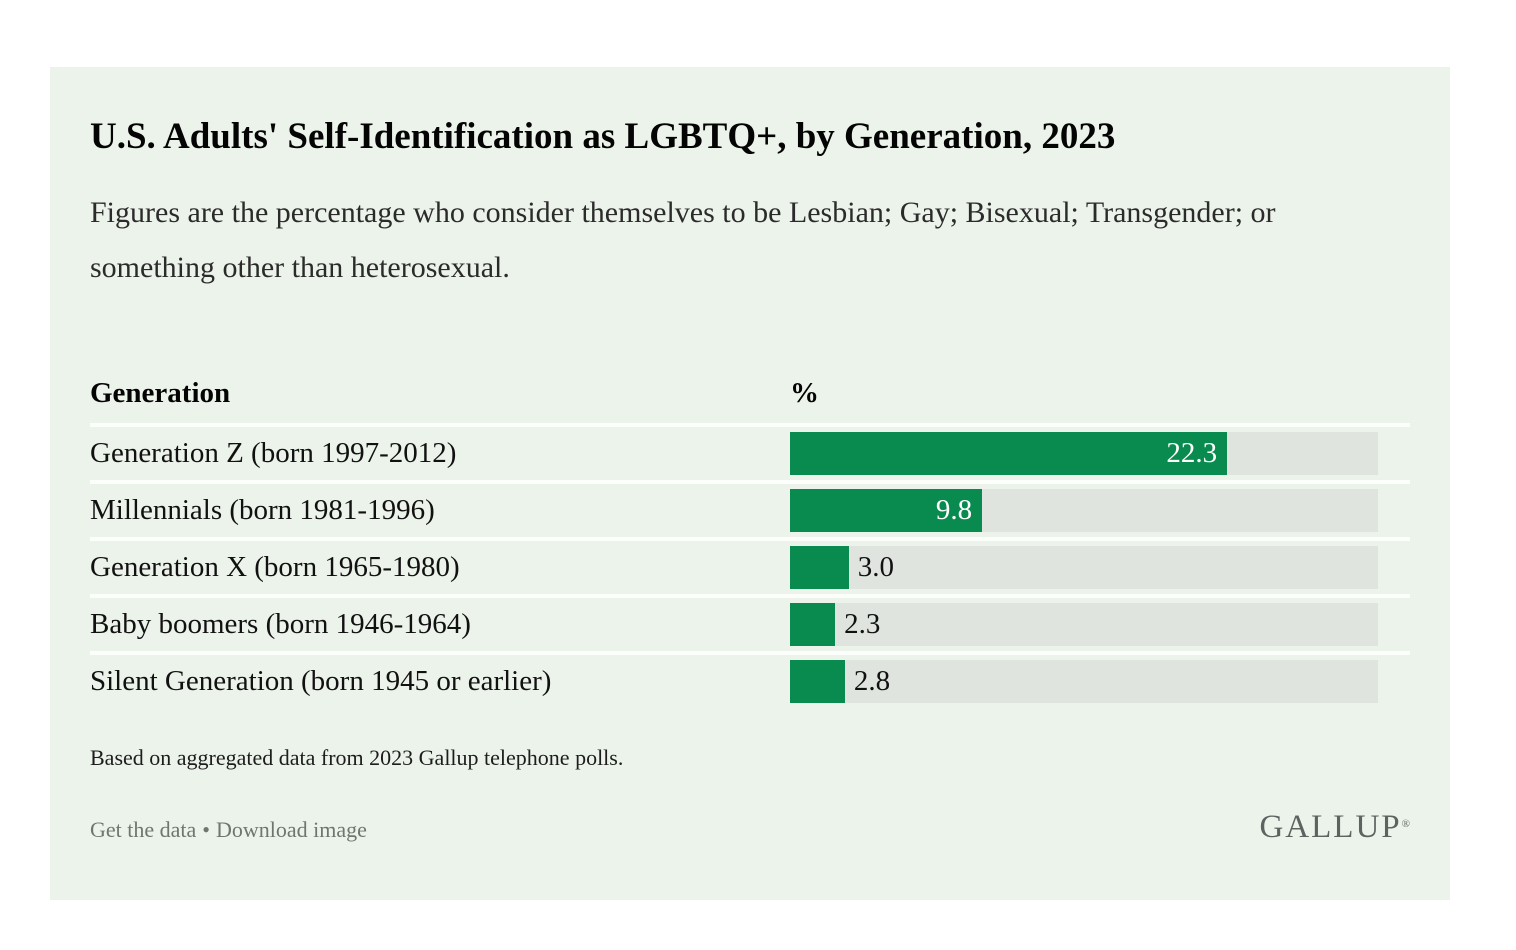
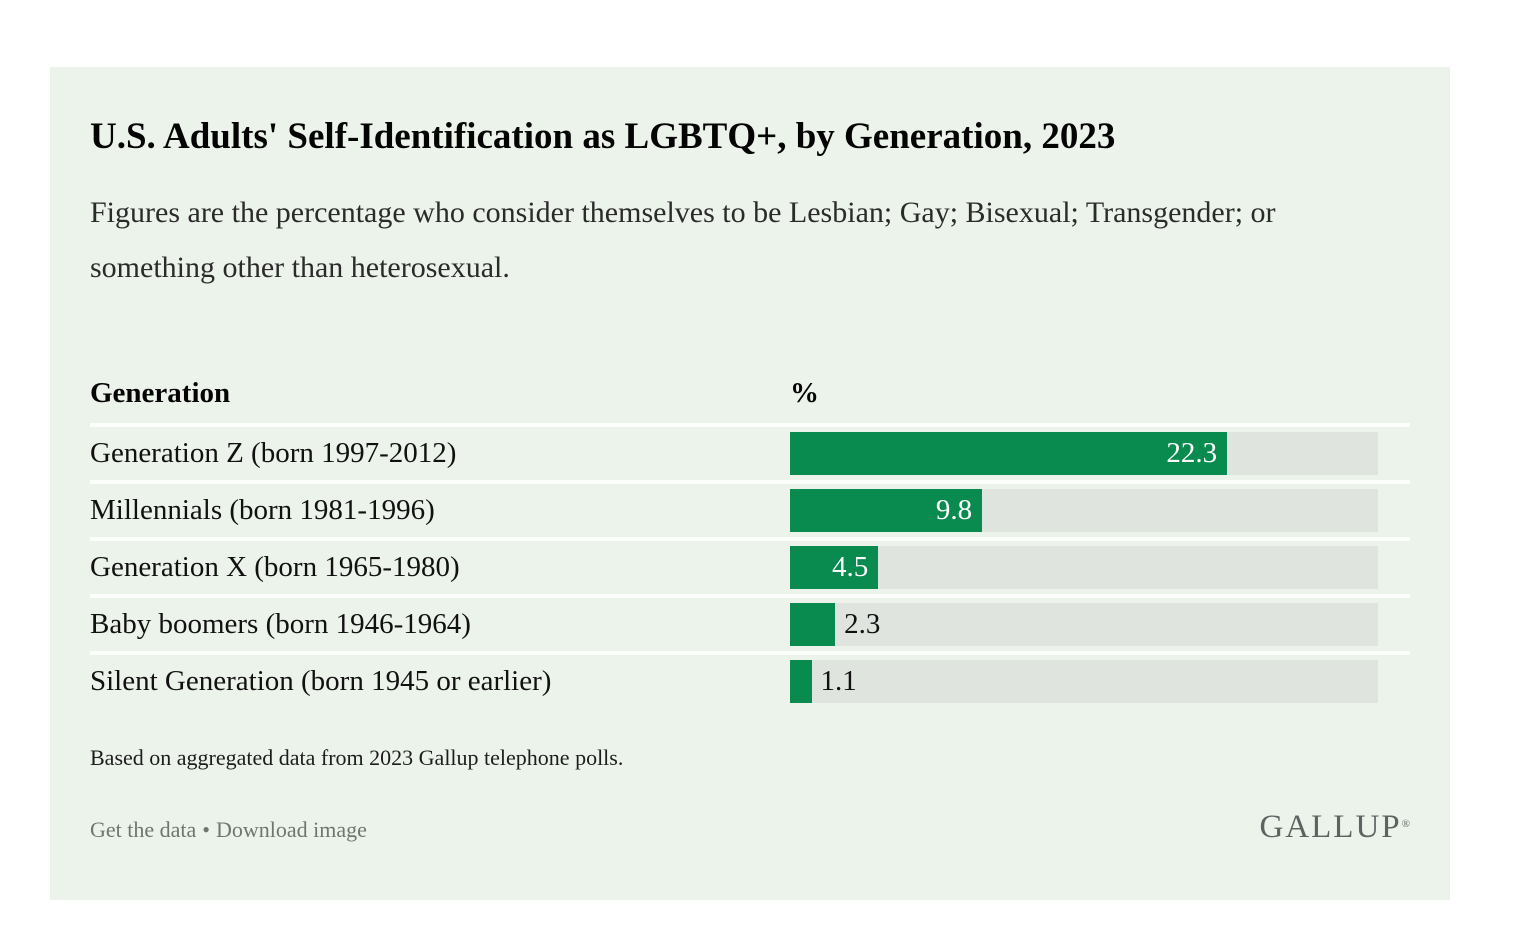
Generation X (born 1965-1980): 3.0 -> 4.5
Silent Generation (born 1945 or earlier): 2.8 -> 1.1
